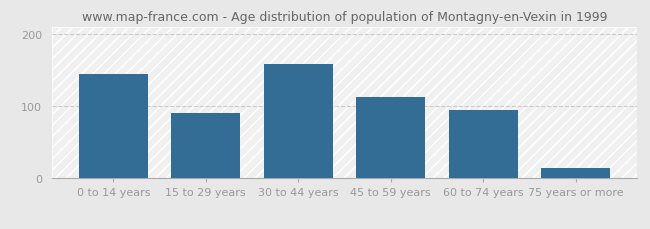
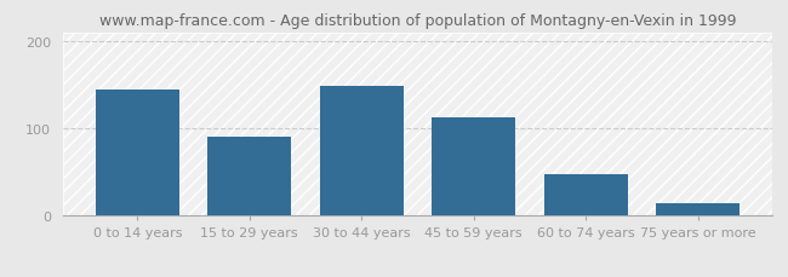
30 to 44 years: 158 -> 148
60 to 74 years: 94 -> 47
